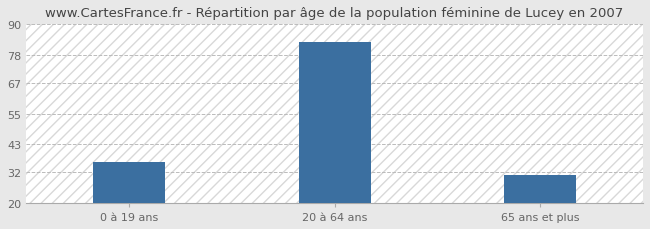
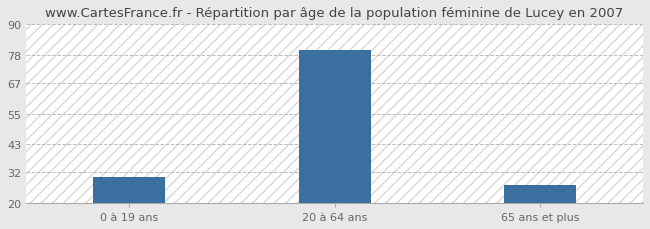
0 à 19 ans: 36 -> 30
20 à 64 ans: 83 -> 80
65 ans et plus: 31 -> 27
